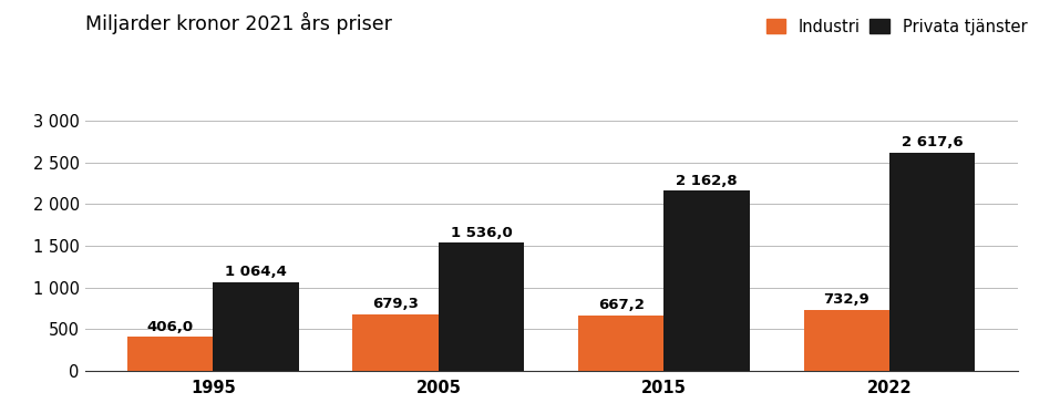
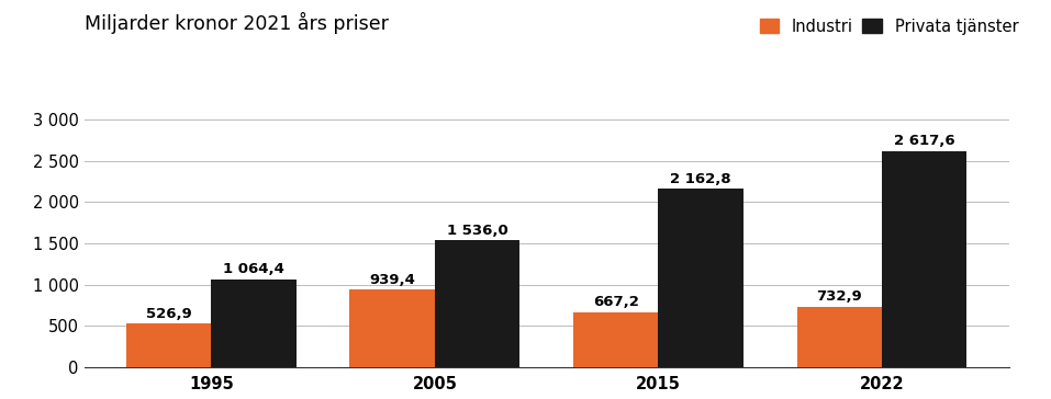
Industri/1995: 406,0 -> 526,9
Industri/2005: 679,3 -> 939,4
